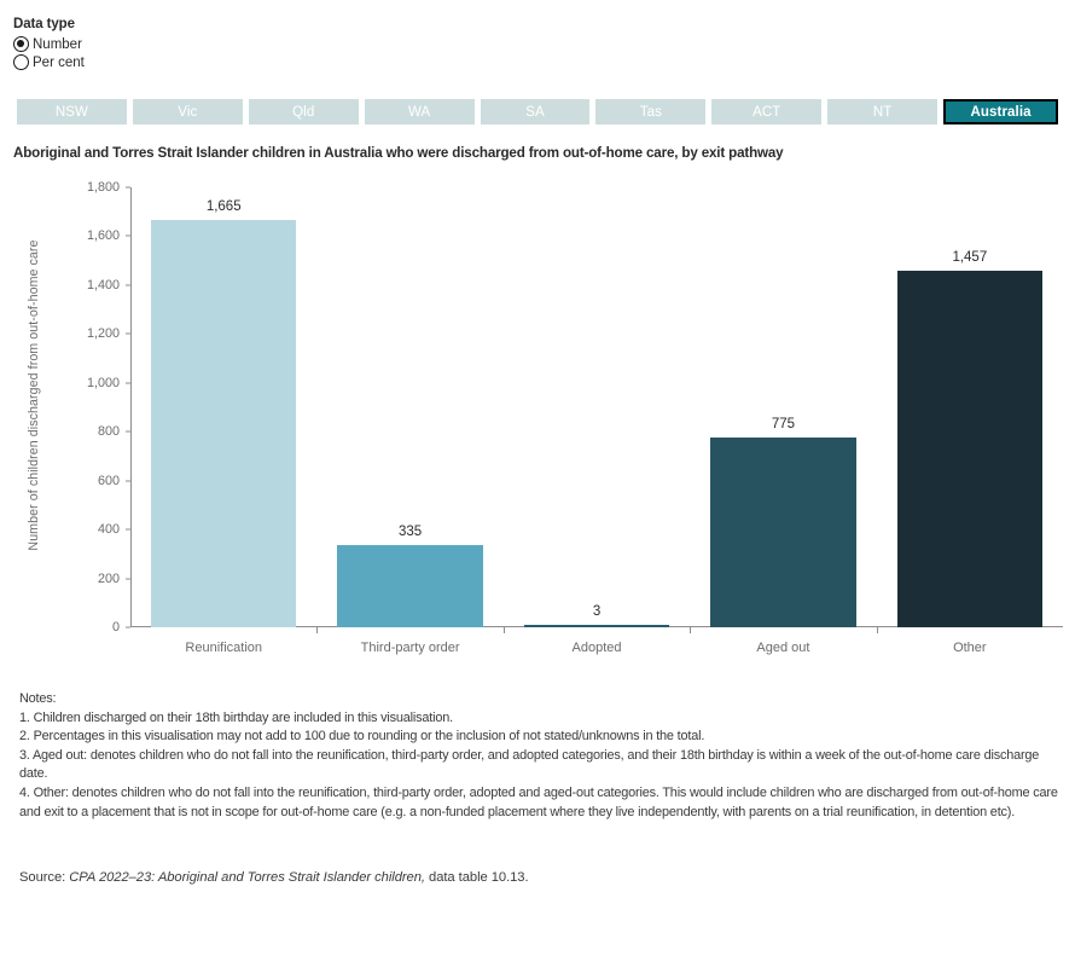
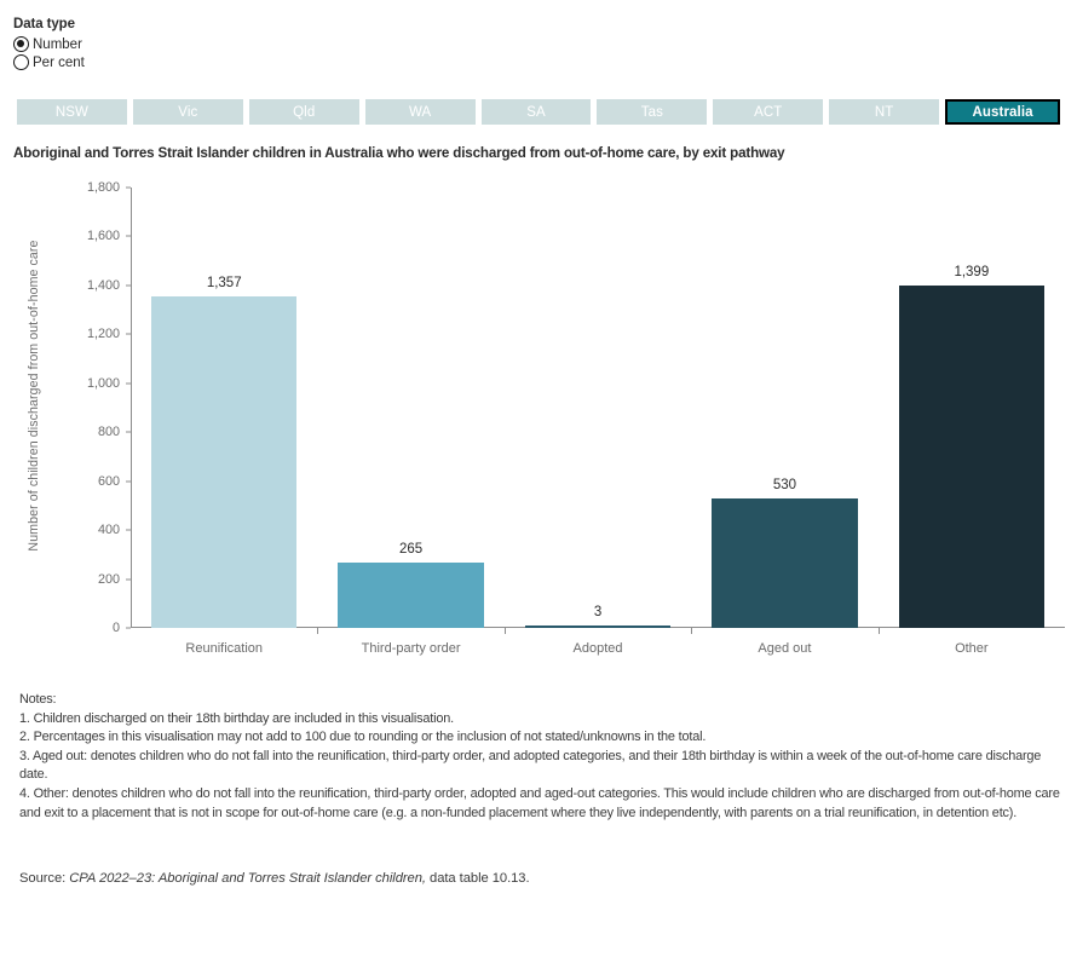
Reunification: 1,665 -> 1,357
Third-party order: 335 -> 265
Aged out: 775 -> 530
Other: 1,457 -> 1,399
